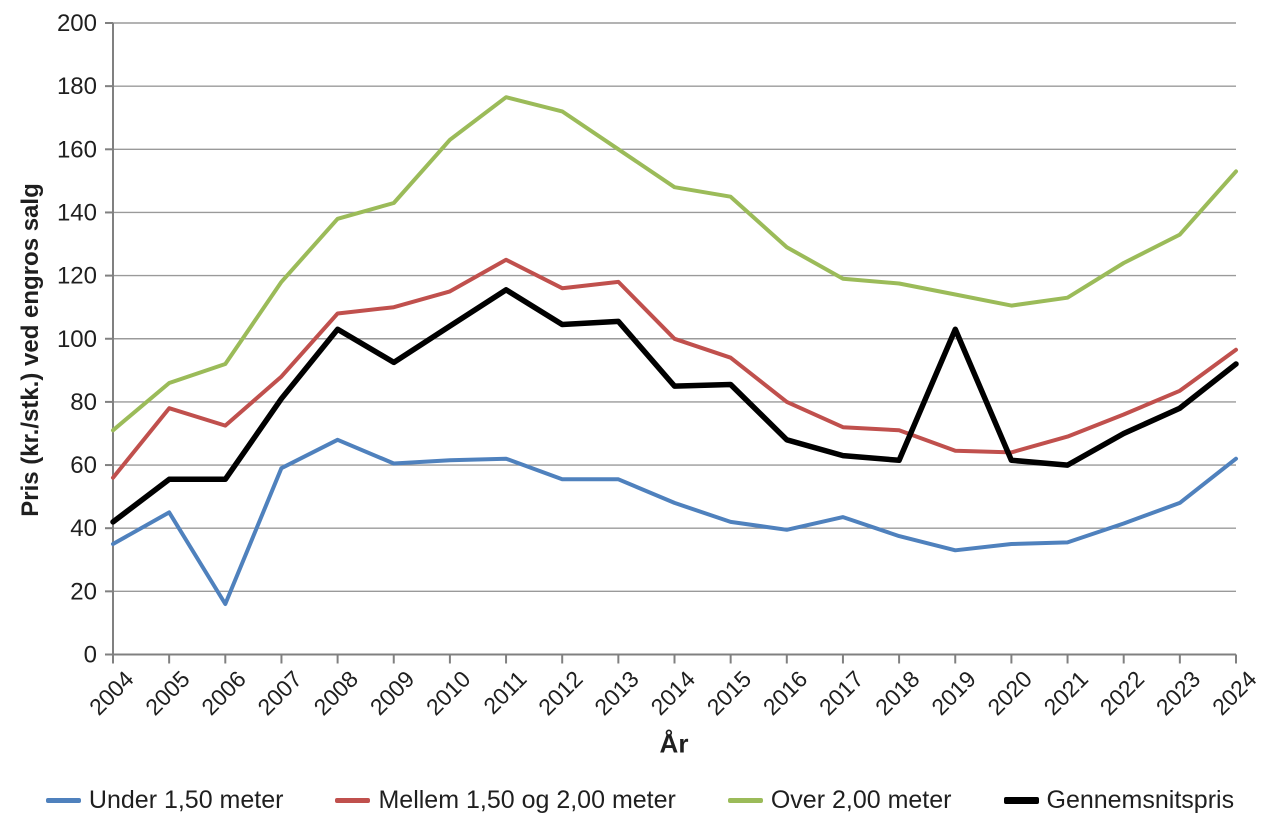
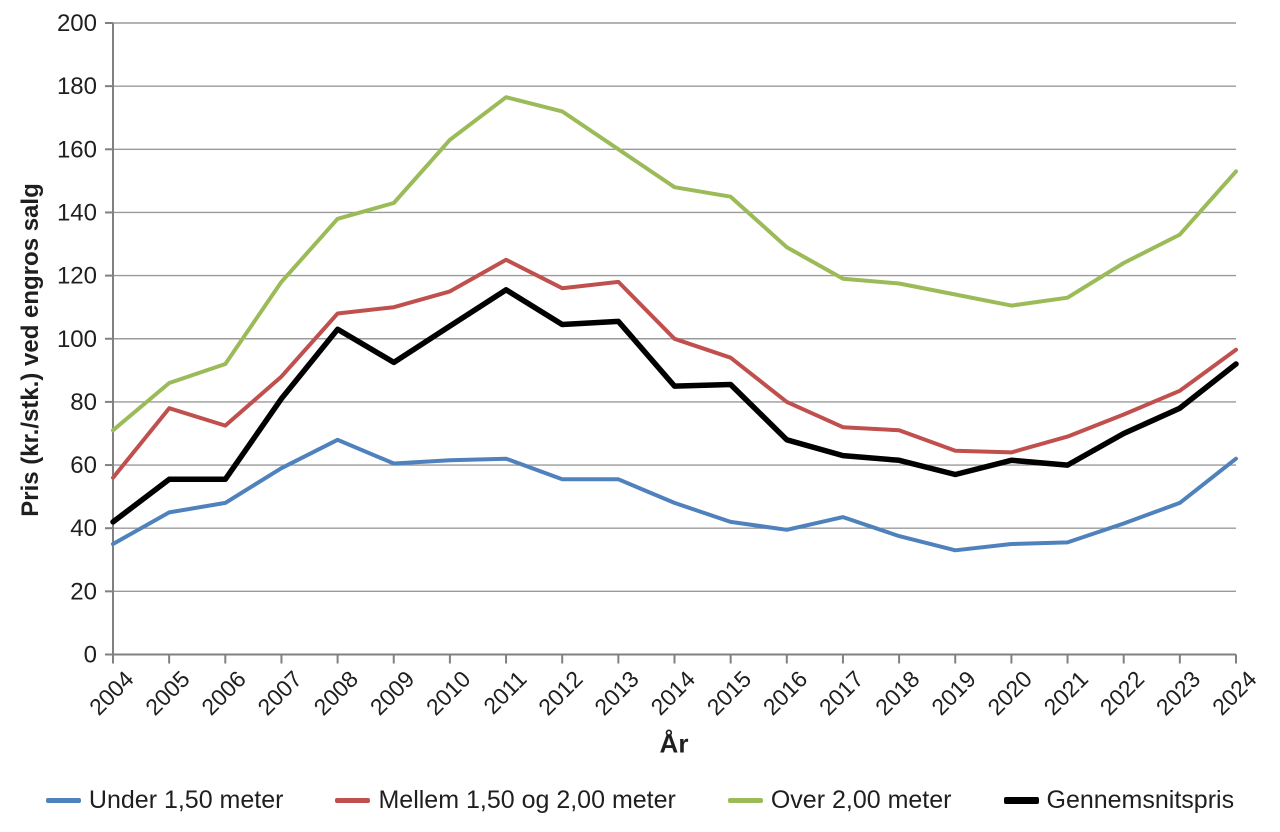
Under 1,50 meter/2006: 16 -> 48
Gennemsnitspris/2019: 103 -> 57
